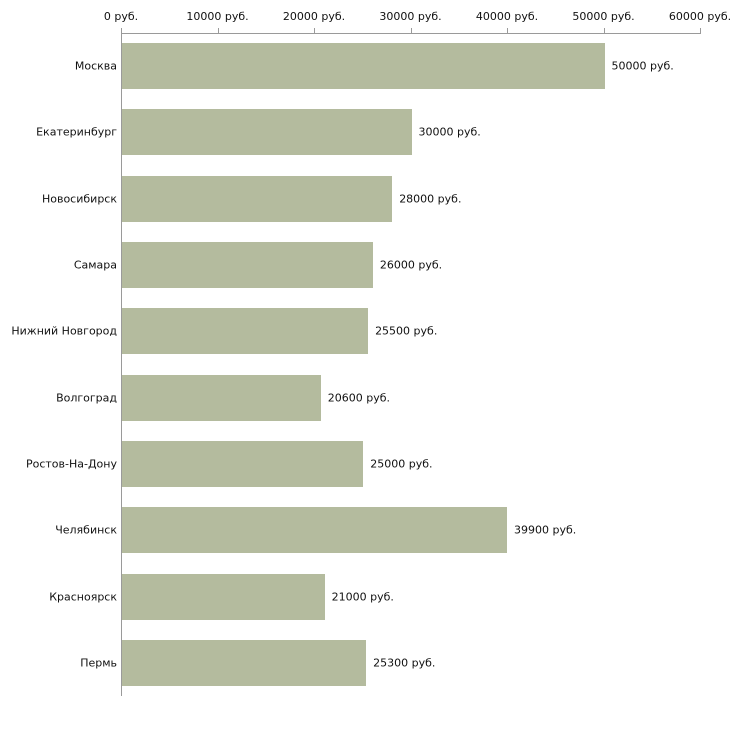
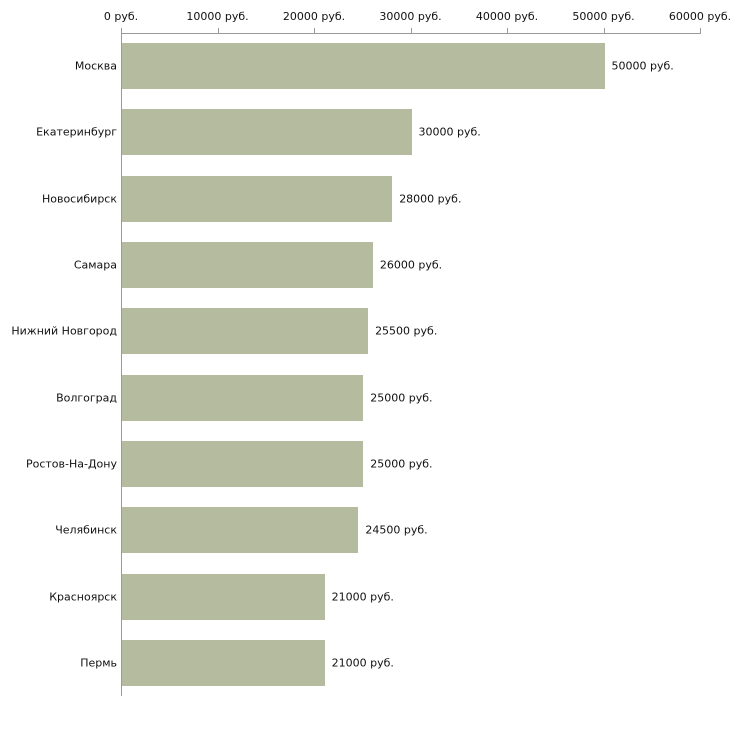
Волгоград: 20600 -> 25000
Челябинск: 39900 -> 24500
Пермь: 25300 -> 21000
